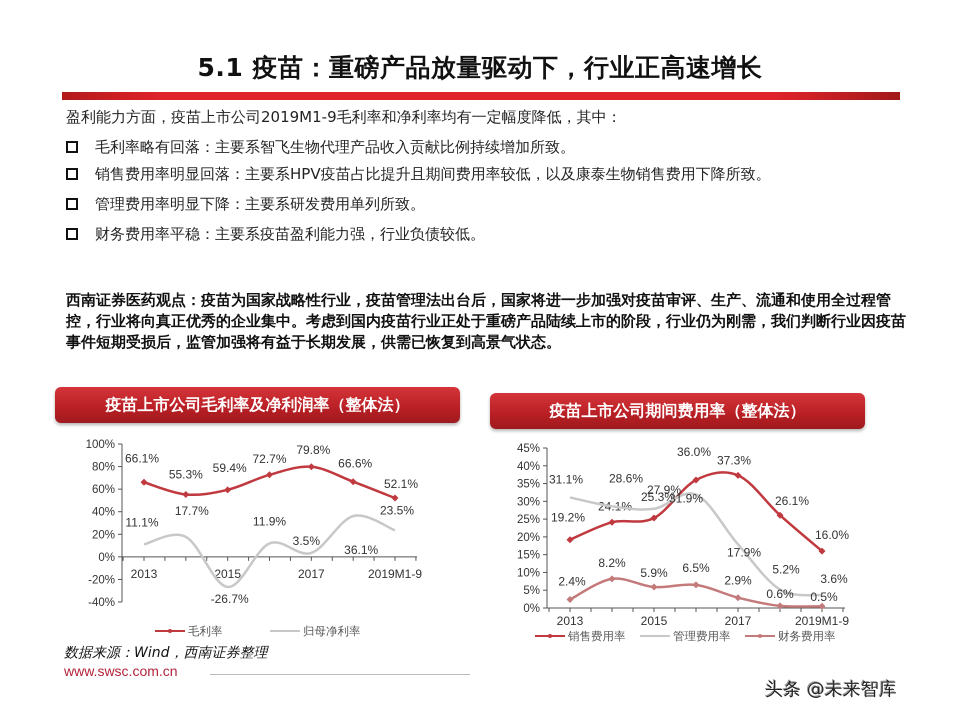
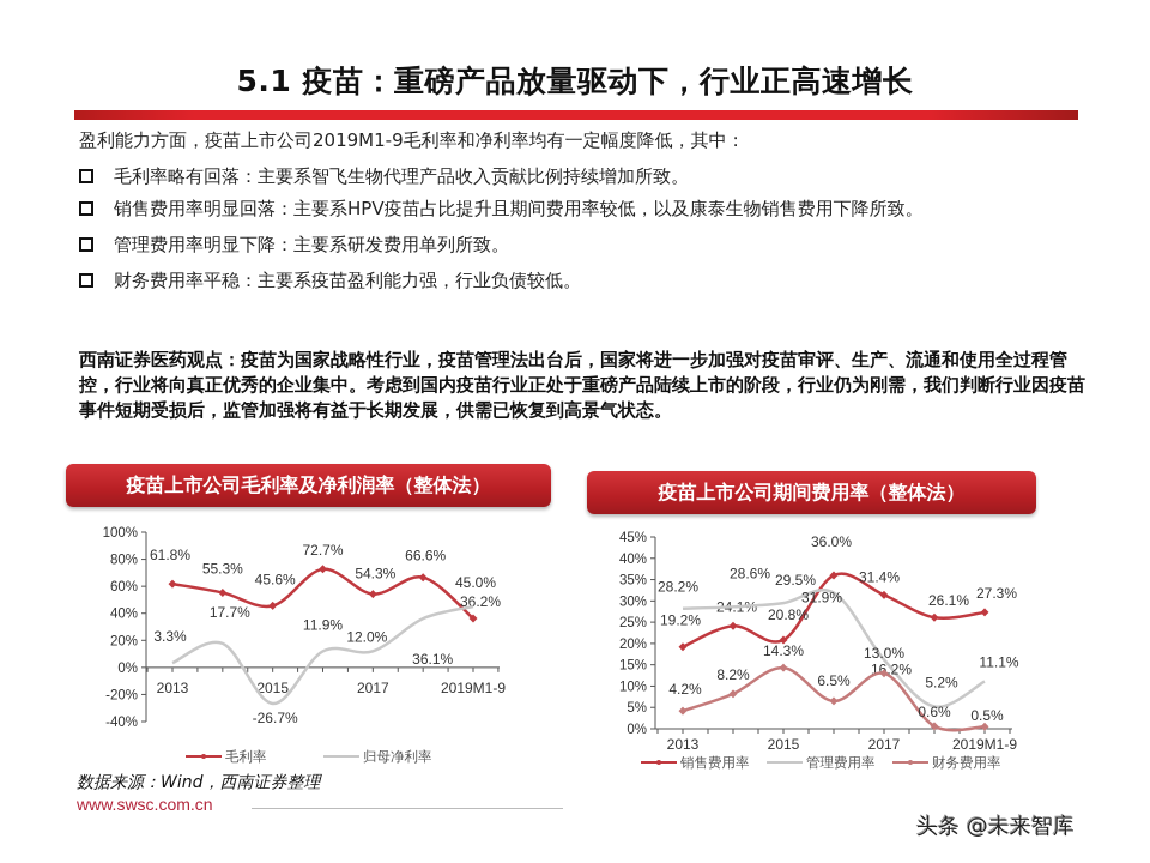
疫苗上市公司毛利率及净利润率（整体法）/毛利率/2013: 66.1% -> 61.8%
疫苗上市公司毛利率及净利润率（整体法）/归母净利率/2013: 11.1% -> 3.3%
疫苗上市公司毛利率及净利润率（整体法）/毛利率/2015: 59.4% -> 45.6%
疫苗上市公司毛利率及净利润率（整体法）/毛利率/2017: 79.8% -> 54.3%
疫苗上市公司毛利率及净利润率（整体法）/归母净利率/2017: 3.5% -> 12.0%
疫苗上市公司毛利率及净利润率（整体法）/毛利率/2019M1-9: 52.1% -> 36.2%
疫苗上市公司毛利率及净利润率（整体法）/归母净利率/2019M1-9: 23.5% -> 45.0%
疫苗上市公司期间费用率（整体法）/管理费用率/2013: 31.1% -> 28.2%
疫苗上市公司期间费用率（整体法）/财务费用率/2013: 2.4% -> 4.2%
疫苗上市公司期间费用率（整体法）/销售费用率/2015: 25.3% -> 20.8%
疫苗上市公司期间费用率（整体法）/管理费用率/2015: 27.9% -> 29.5%
疫苗上市公司期间费用率（整体法）/财务费用率/2015: 5.9% -> 14.3%
疫苗上市公司期间费用率（整体法）/销售费用率/2017: 37.3% -> 31.4%
疫苗上市公司期间费用率（整体法）/管理费用率/2017: 17.9% -> 16.2%
疫苗上市公司期间费用率（整体法）/财务费用率/2017: 2.9% -> 13.0%
疫苗上市公司期间费用率（整体法）/销售费用率/2019M1-9: 16.0% -> 27.3%
疫苗上市公司期间费用率（整体法）/管理费用率/2019M1-9: 3.6% -> 11.1%
